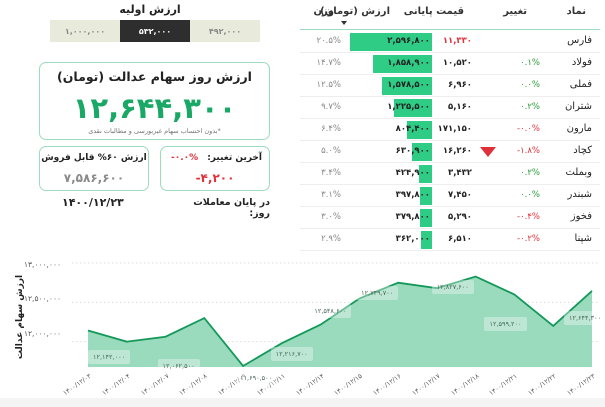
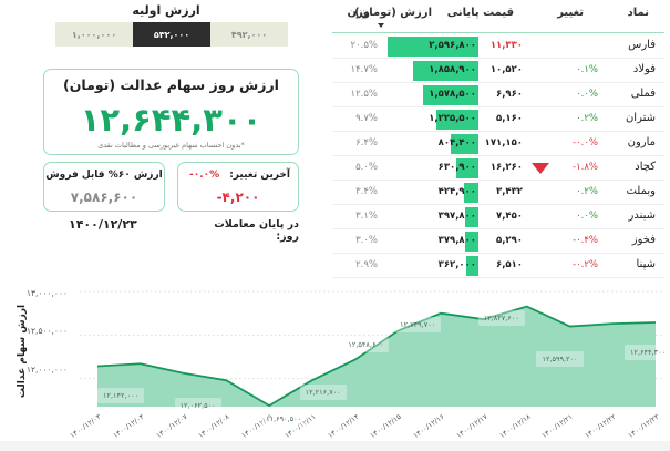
۱۴۰۰/۱۲/۰۴: 12000000 -> 12200000
۱۴۰۰/۱۲/۰۸: 12300000 -> 12000000
۱۴۰۰/۱۲/۲۲: 12200000 -> 12600000
